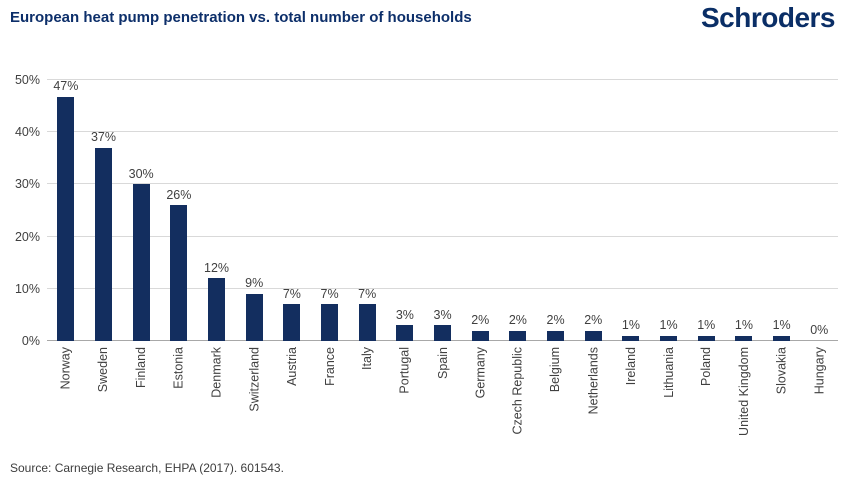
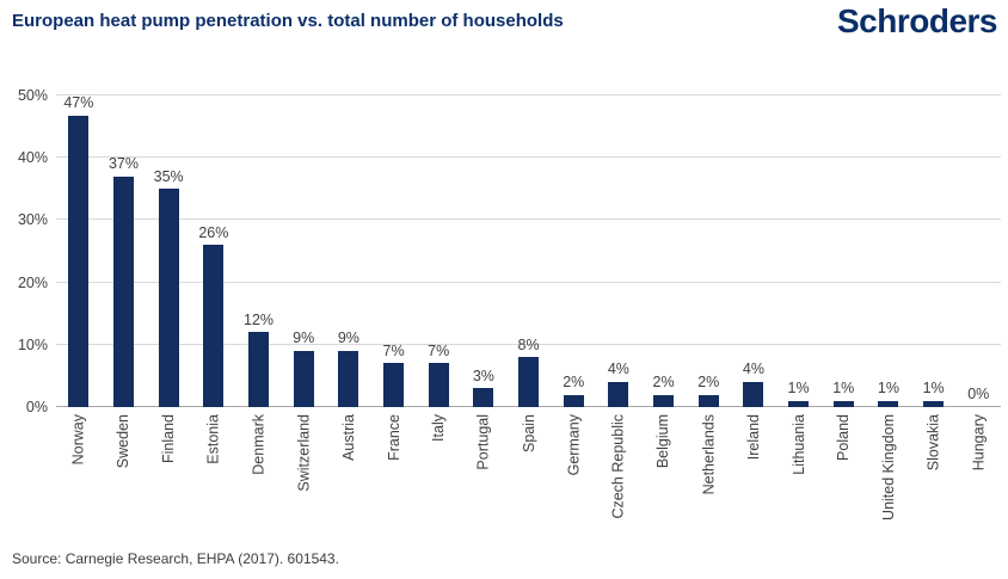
Finland: 30% -> 35%
Austria: 7% -> 9%
Spain: 3% -> 8%
Czech Republic: 2% -> 4%
Ireland: 1% -> 4%
